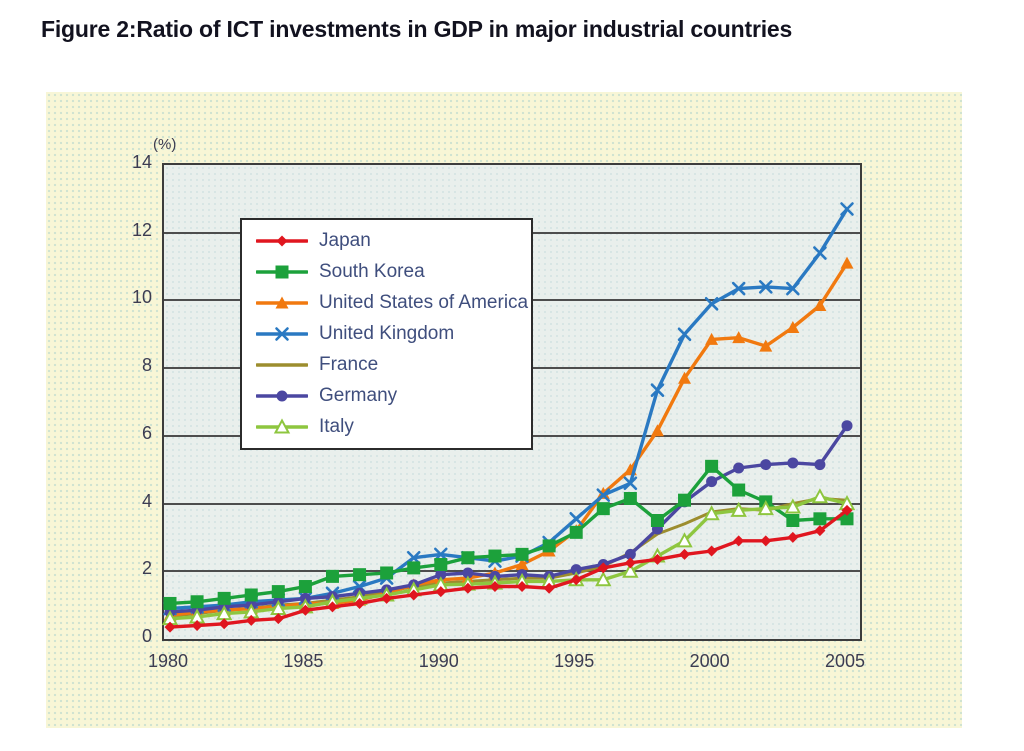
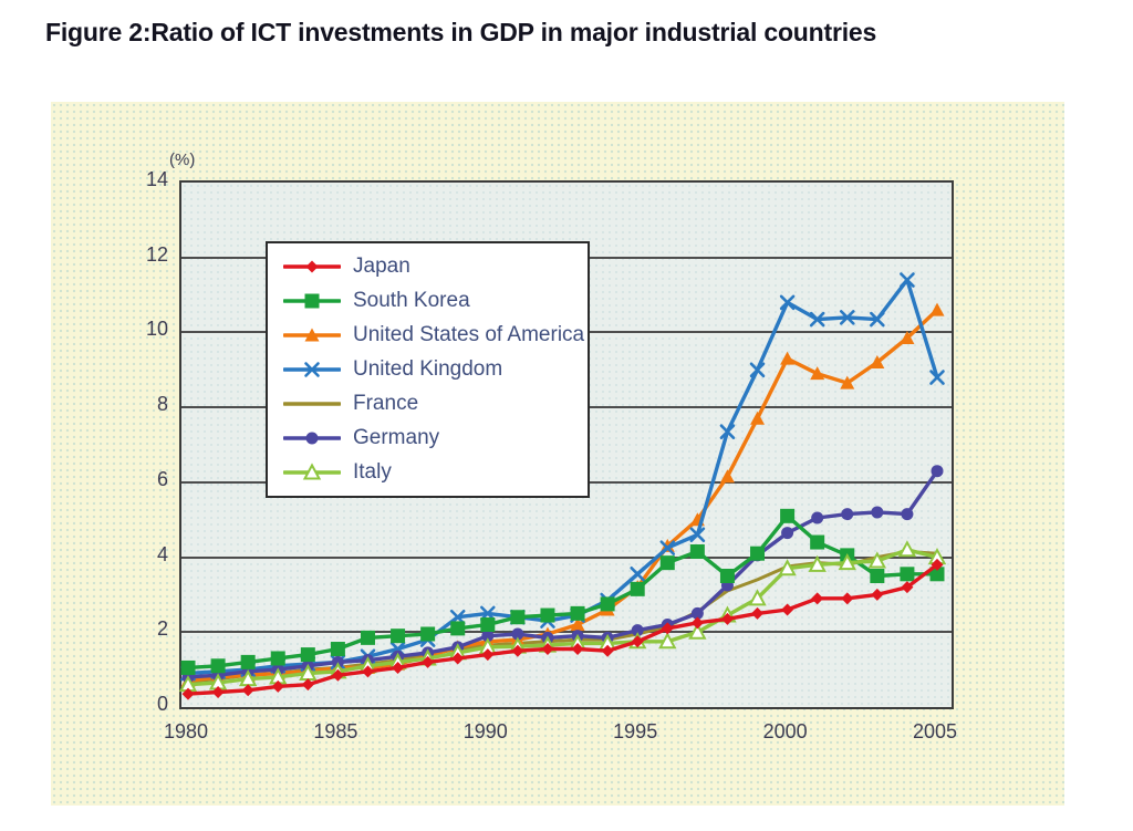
United States of America/2000: 8.8 -> 9.3
United Kingdom/2000: 9.9 -> 10.8
United States of America/2005: 11.1 -> 10.6
United Kingdom/2005: 12.7 -> 8.8
